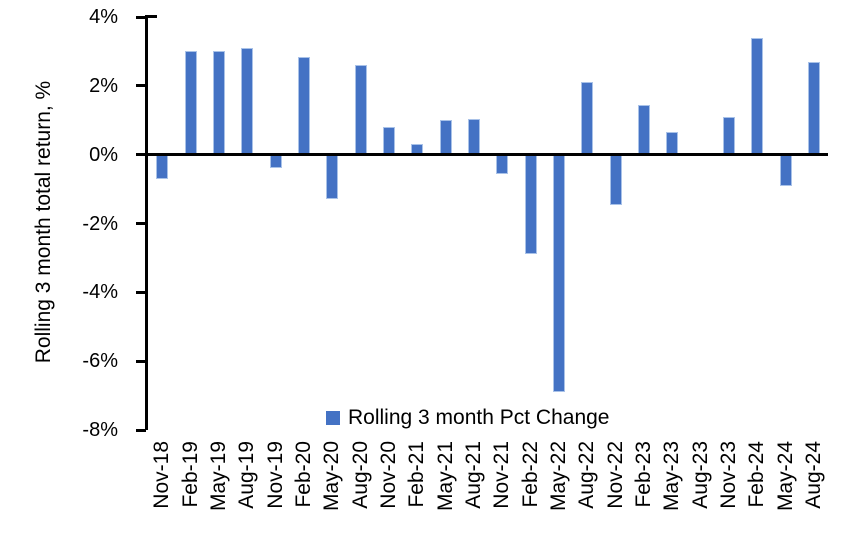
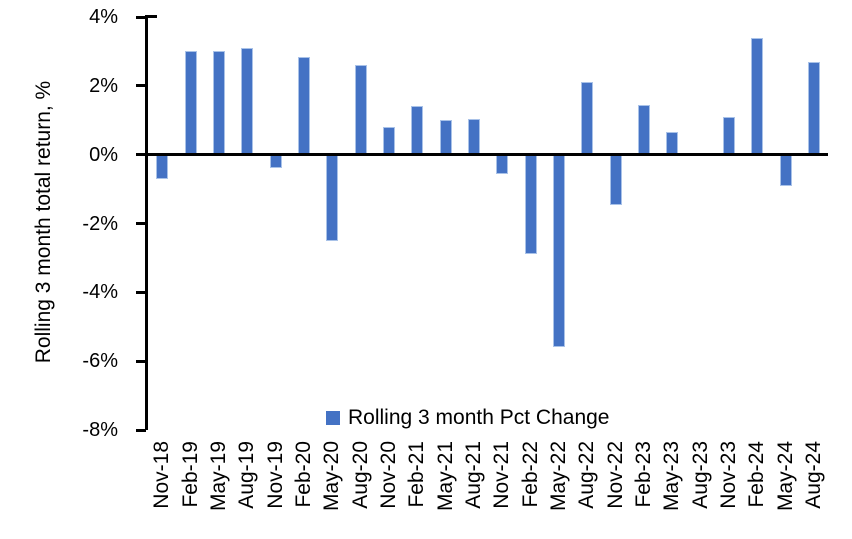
May-20: -1.3% -> -2.5%
Feb-21: 0.3% -> 1.4%
May-22: -6.9% -> -5.6%
